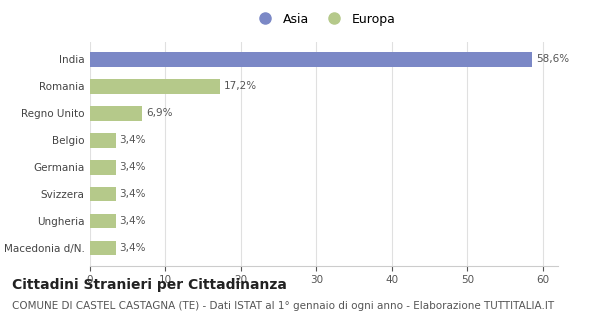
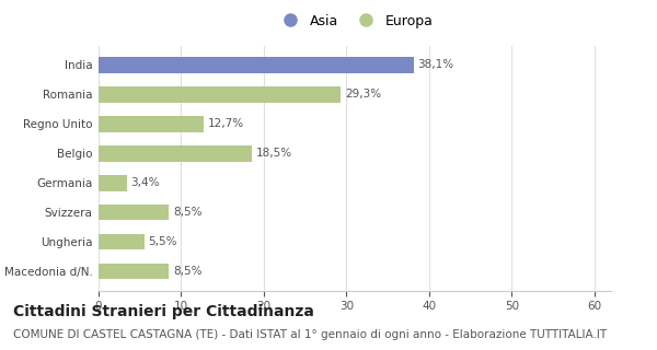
India: 58,6% -> 38,1%
Romania: 17,2% -> 29,3%
Regno Unito: 6,9% -> 12,7%
Belgio: 3,4% -> 18,5%
Svizzera: 3,4% -> 8,5%
Ungheria: 3,4% -> 5,5%
Macedonia d/N.: 3,4% -> 8,5%
